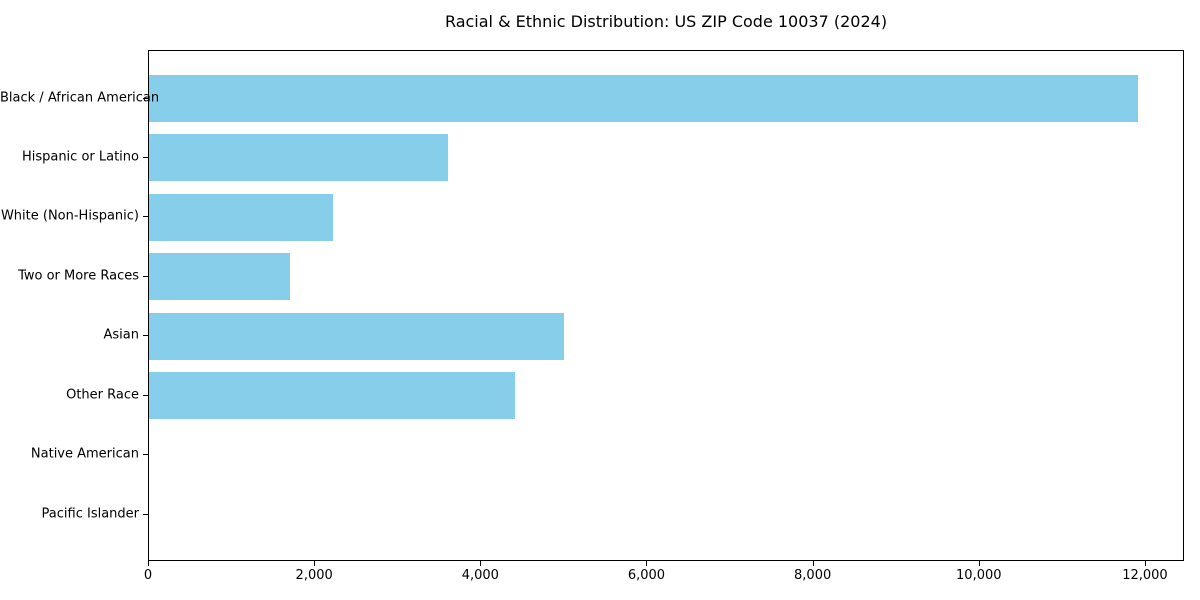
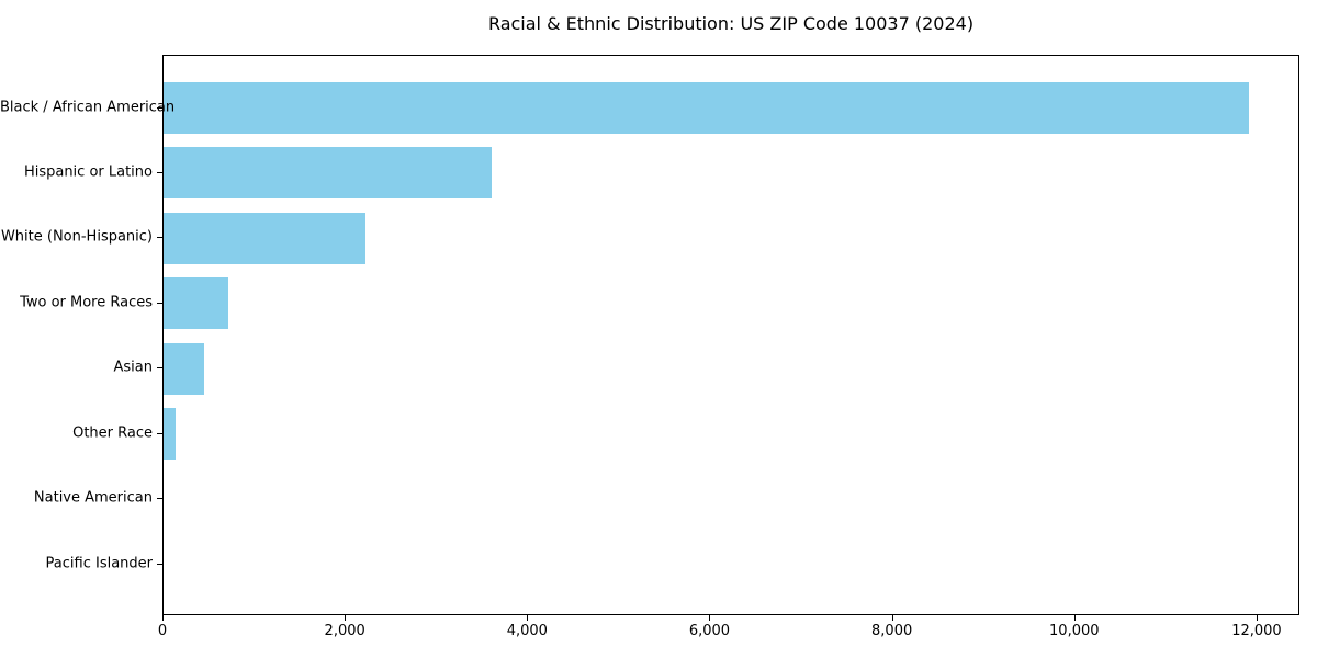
Two or More Races: 1700 -> 700
Asian: 5000 -> 400
Other Race: 4400 -> 100
